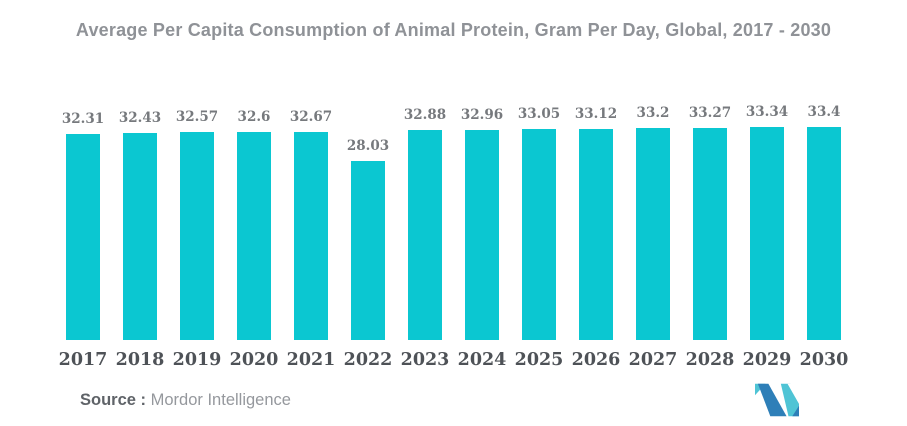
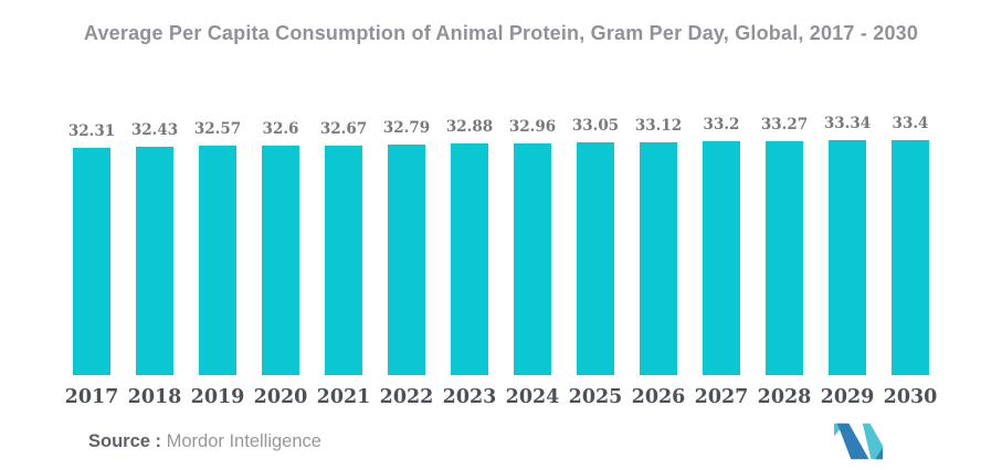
2022: 28.03 -> 32.79
